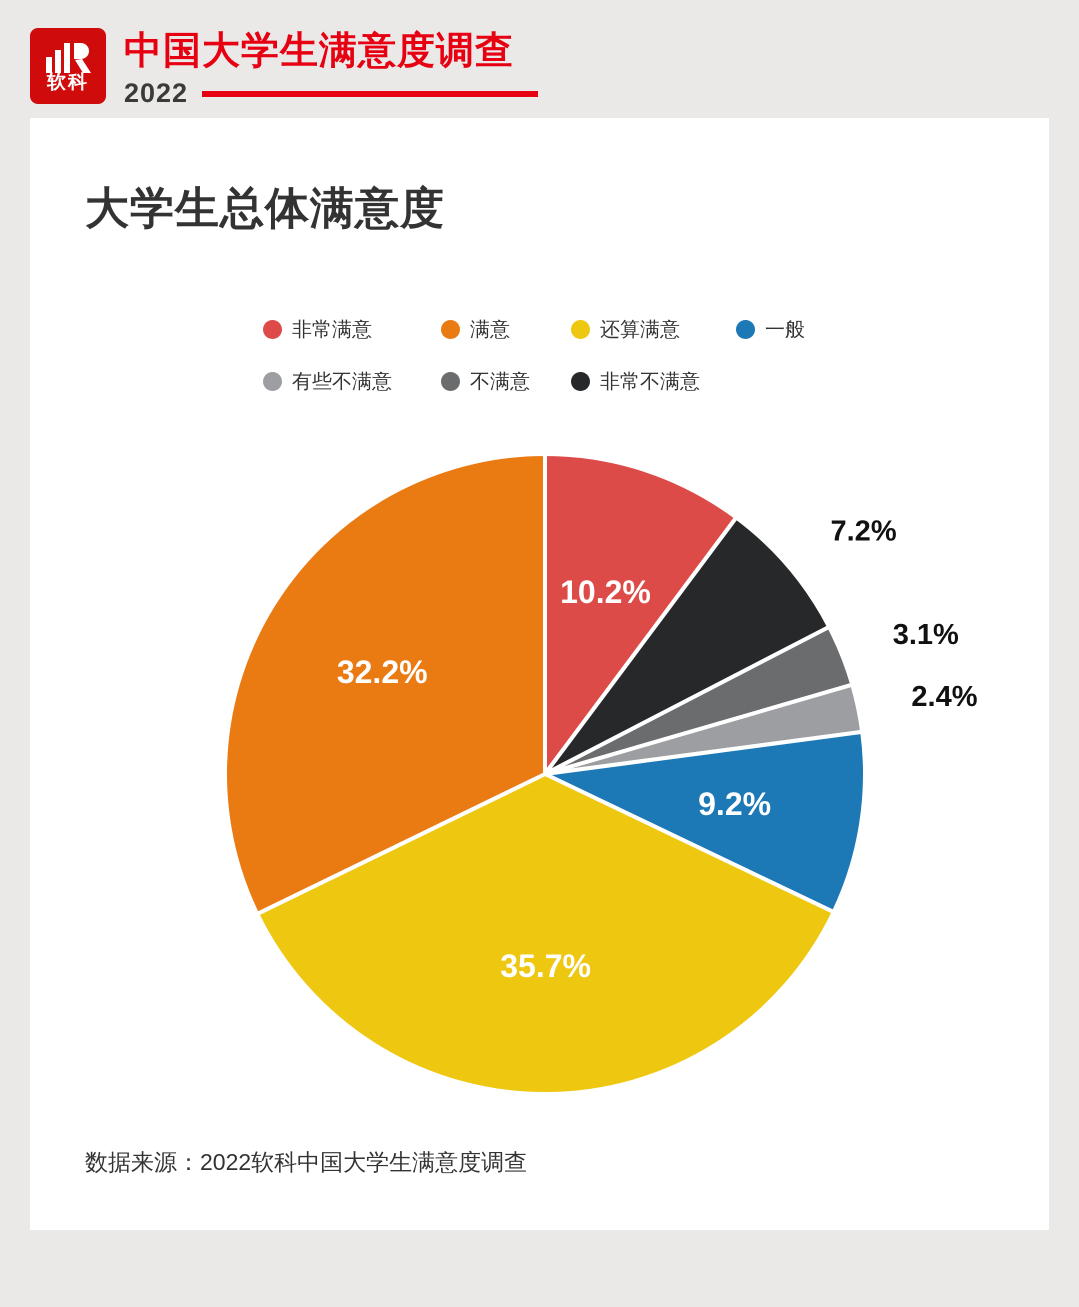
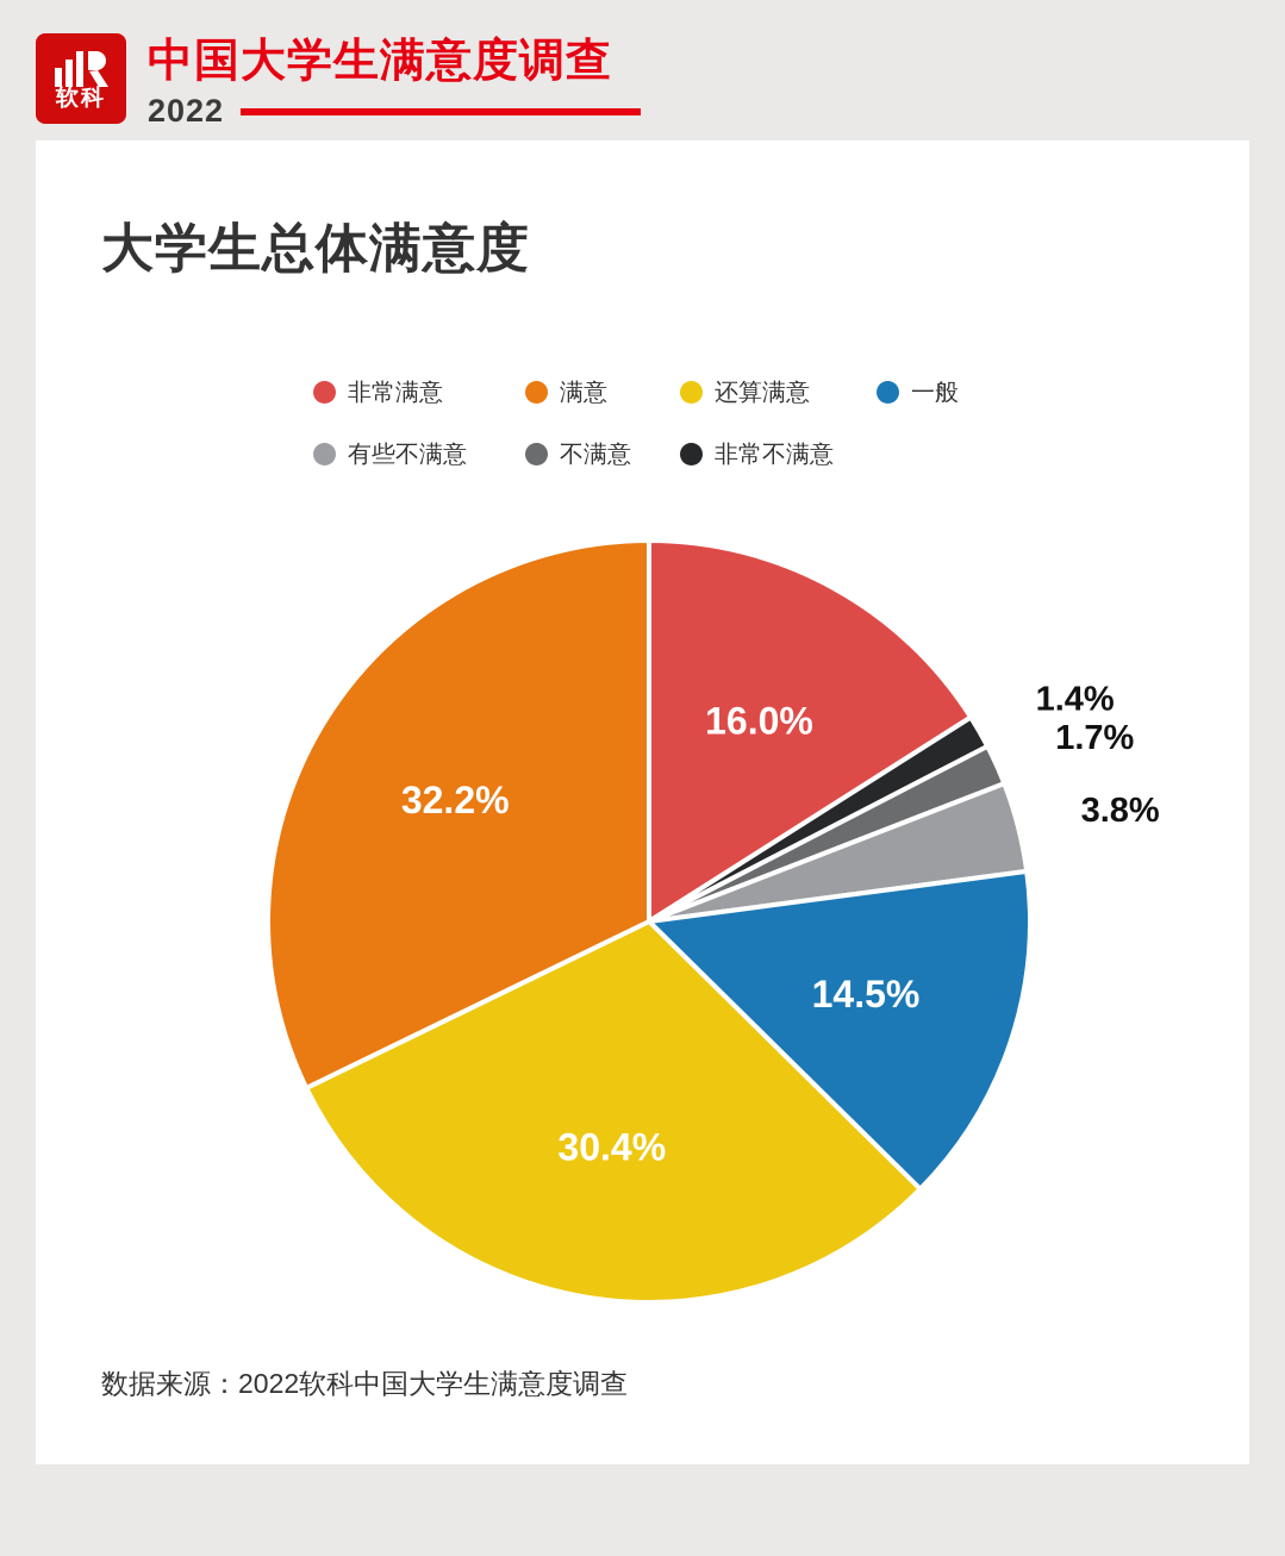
非常满意: 10.2% -> 16.0%
非常不满意: 7.2% -> 1.4%
不满意: 3.1% -> 1.7%
有些不满意: 2.4% -> 3.8%
一般: 9.2% -> 14.5%
还算满意: 35.7% -> 30.4%
